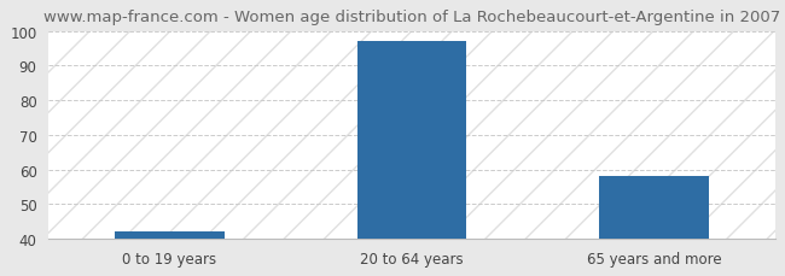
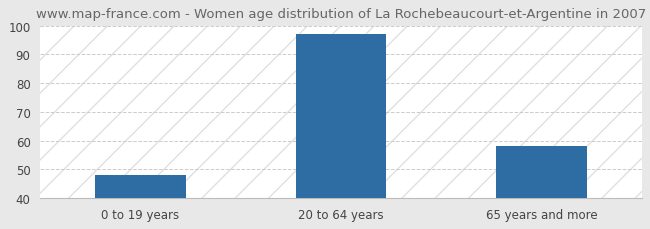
0 to 19 years: 42 -> 48
